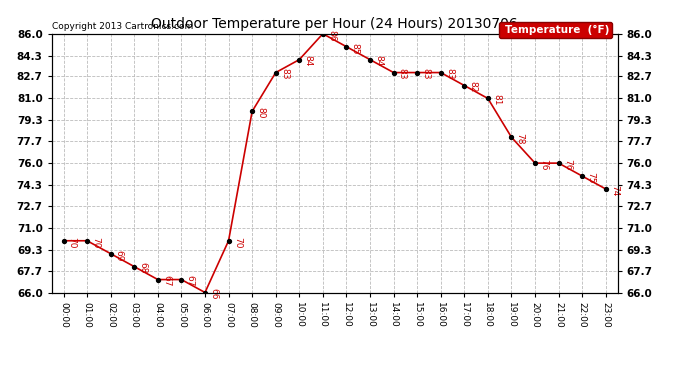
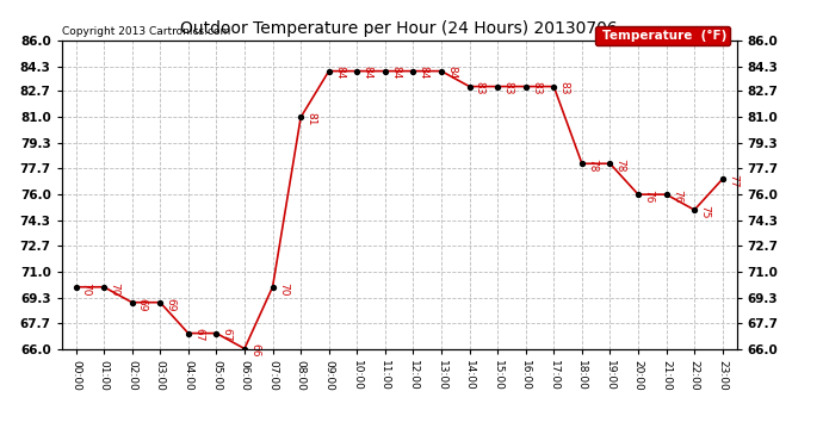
03:00: 68 -> 69
08:00: 80 -> 81
09:00: 83 -> 84
11:00: 86 -> 84
12:00: 85 -> 84
17:00: 82 -> 83
18:00: 81 -> 78
23:00: 74 -> 77
